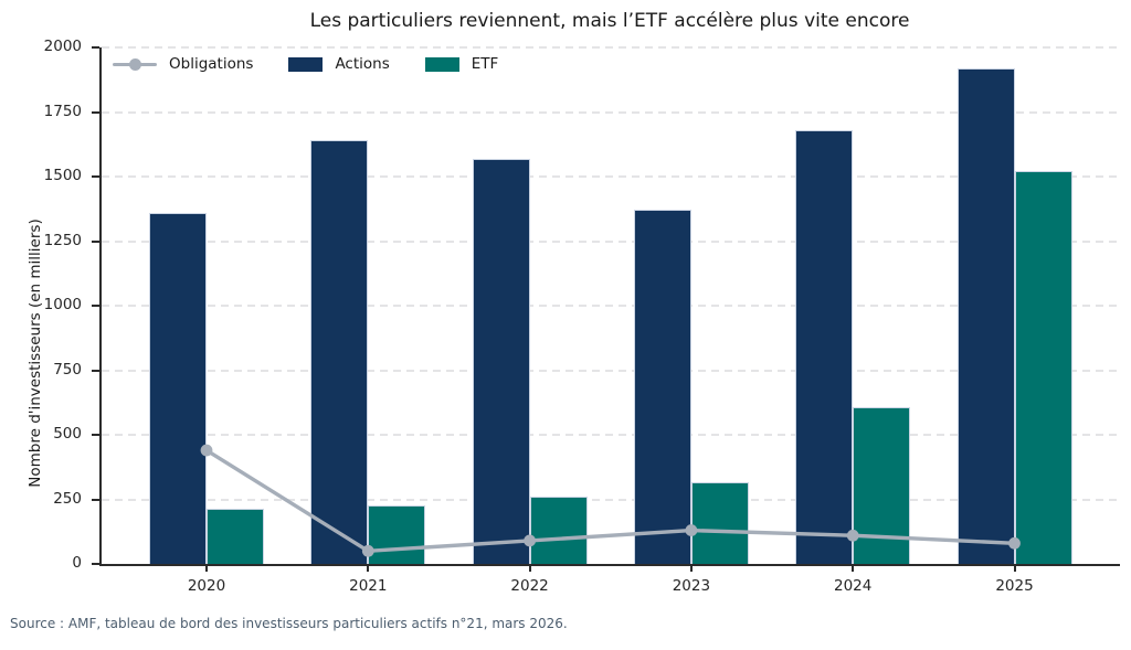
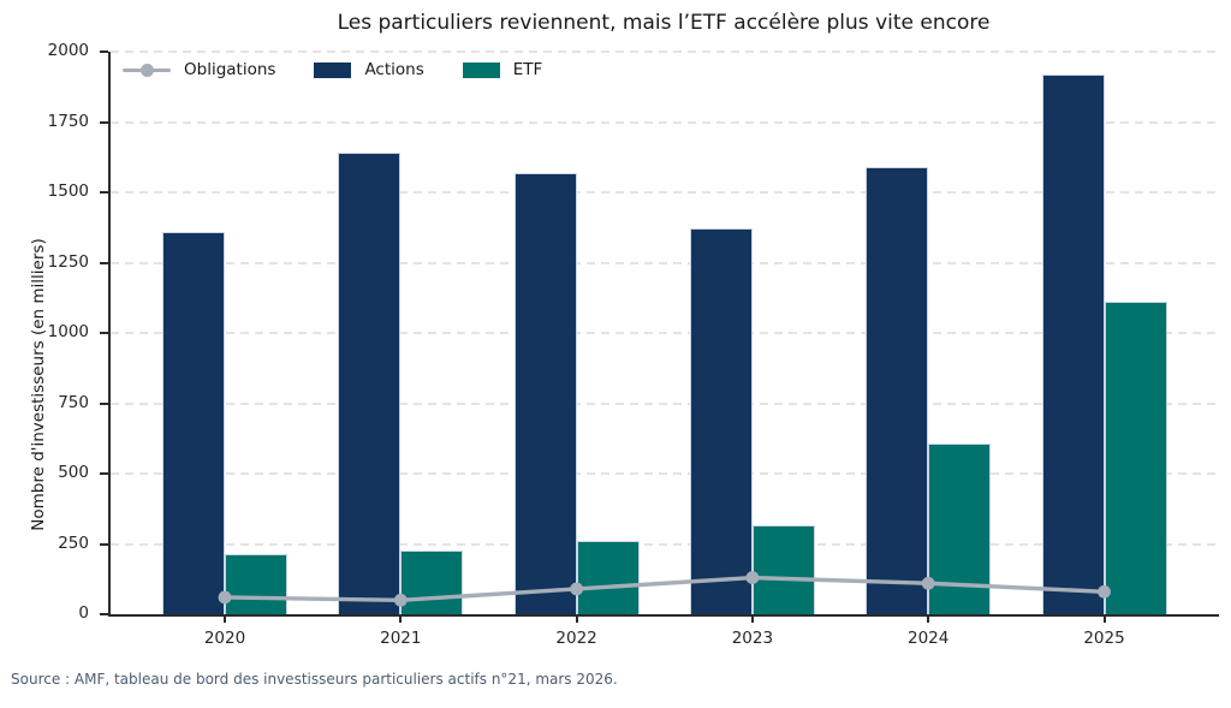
Obligations/2020: 440 -> 60
Actions/2024: 1680 -> 1590
ETF/2025: 1520 -> 1110
